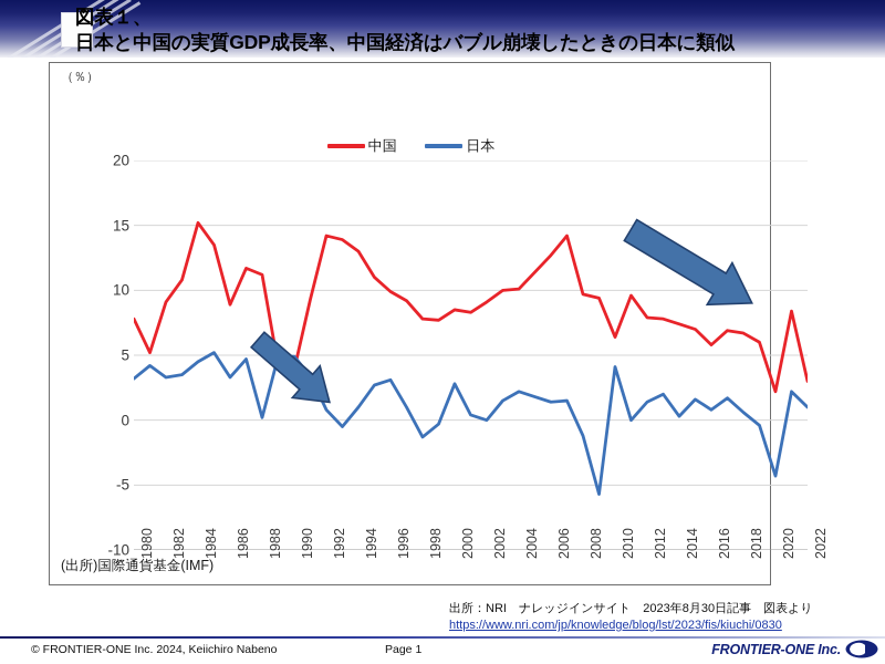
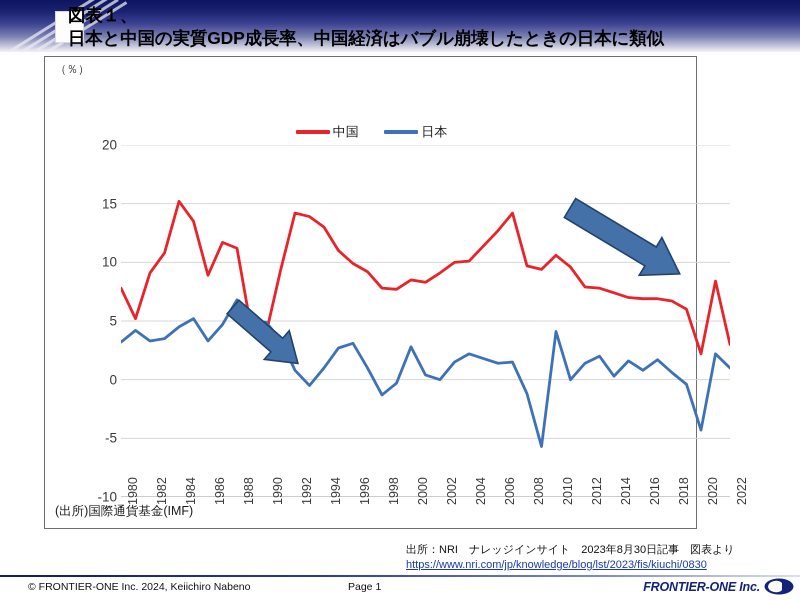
日本/1988: 0.2 -> 6.8
中国/2010: 6.4 -> 10.6
中国/2016: 5.8 -> 6.9
